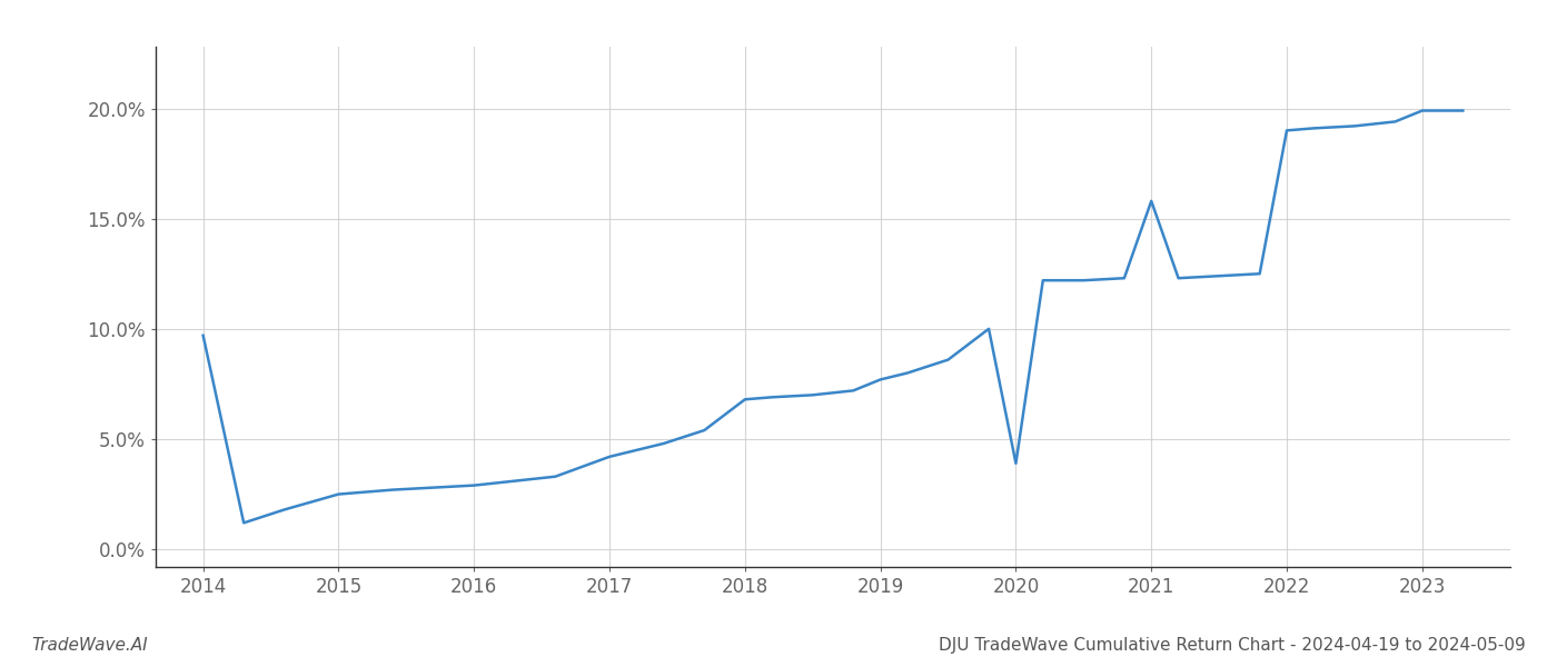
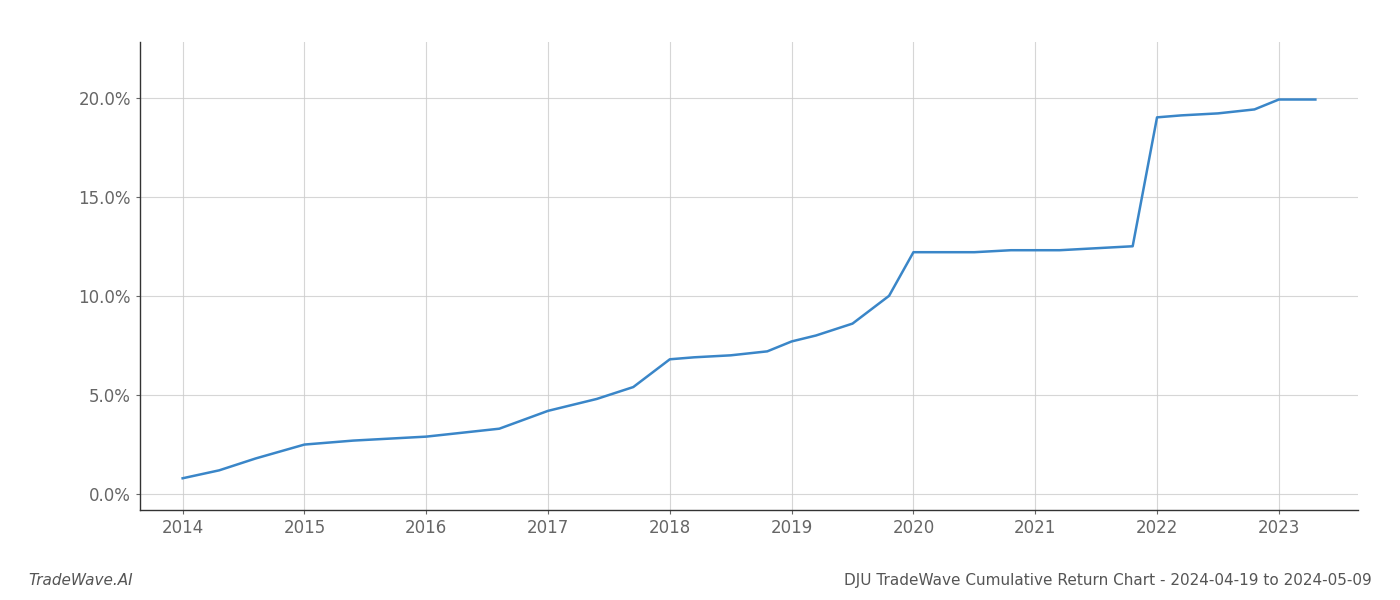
2014: 9.7% -> 0.8%
2020: 3.9% -> 12.2%
2021: 15.8% -> 12.3%
